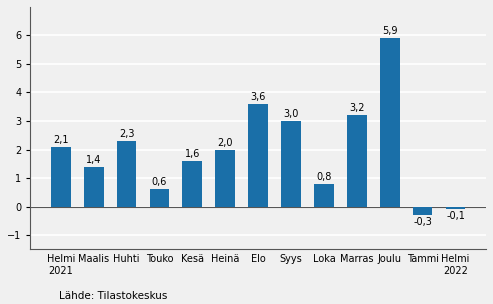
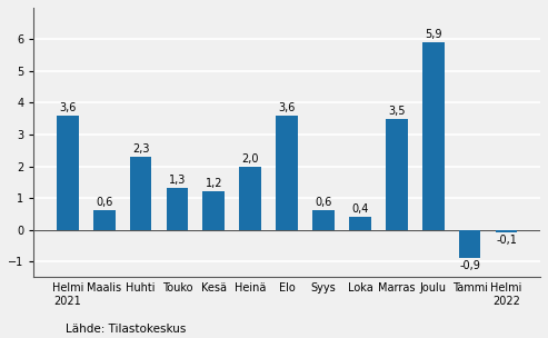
Helmi 2021: 2,1 -> 3,6
Maalis: 1,4 -> 0,6
Touko: 0,6 -> 1,3
Kesä: 1,6 -> 1,2
Syys: 3,0 -> 0,6
Loka: 0,8 -> 0,4
Marras: 3,2 -> 3,5
Tammi: -0,3 -> -0,9
